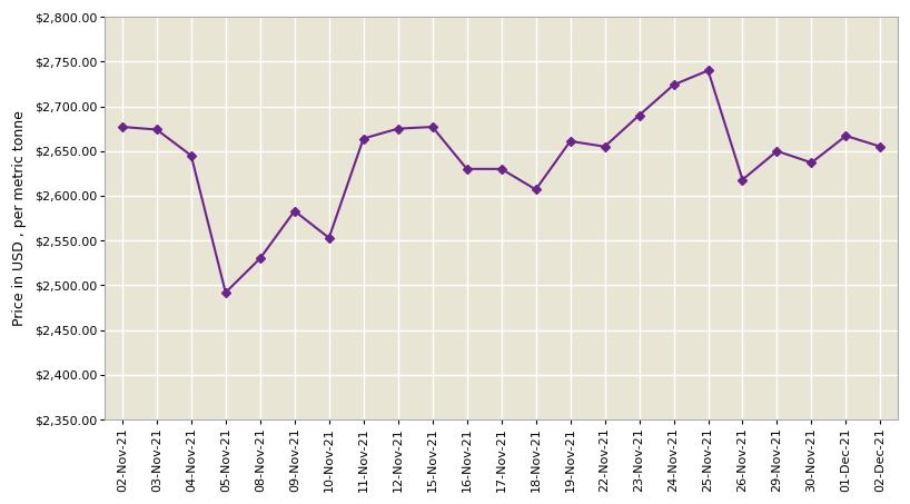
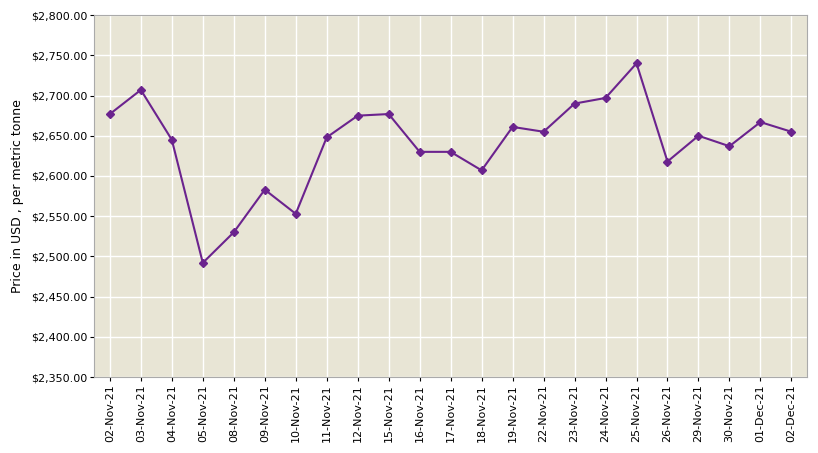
03-Nov-21: $2,674 -> $2,707
11-Nov-21: $2,664 -> $2,648
24-Nov-21: $2,724 -> $2,697
